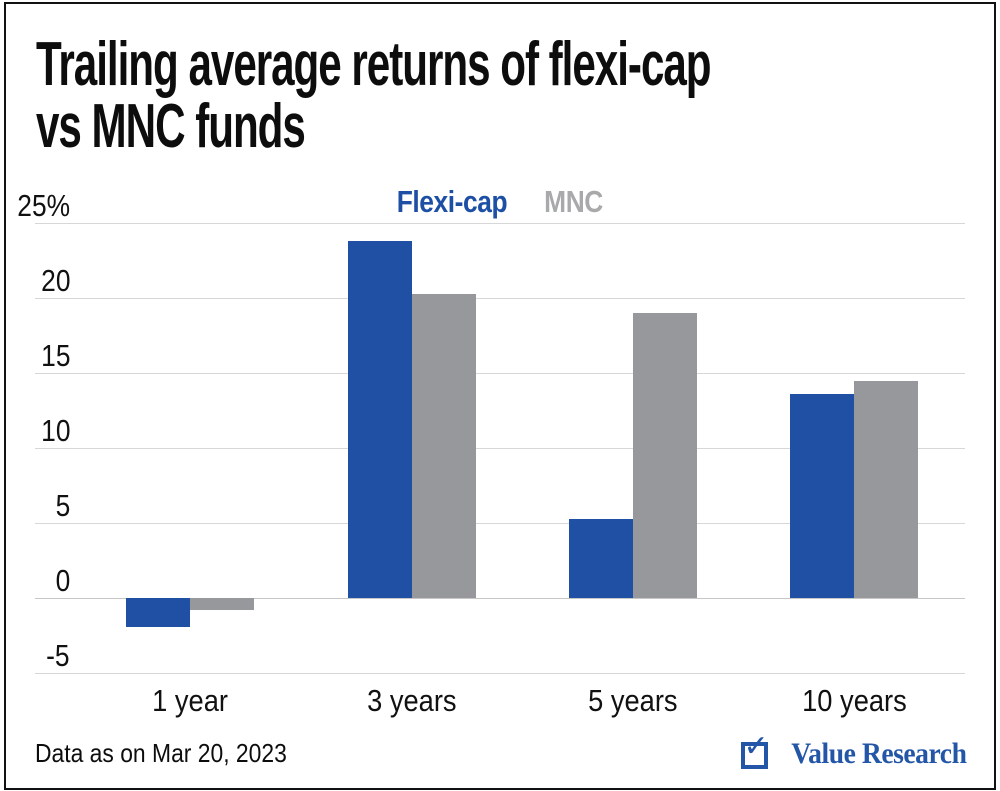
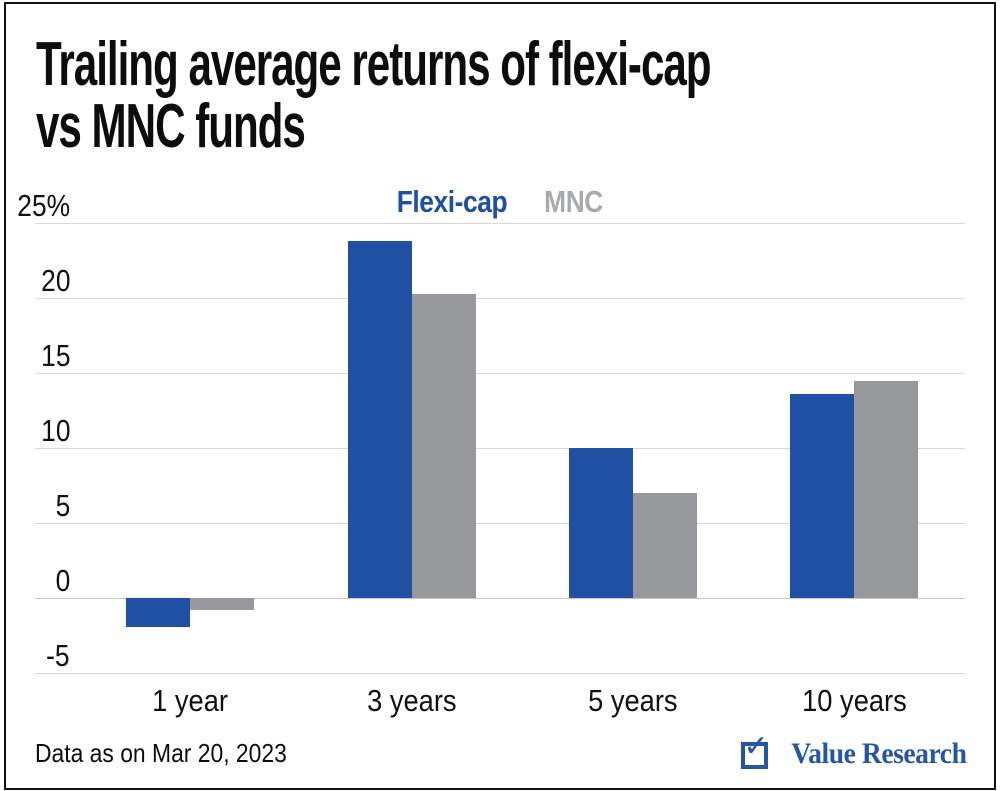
Flexi-cap/5 years: 5.3% -> 10.0%
MNC/5 years: 19.0% -> 7.0%
